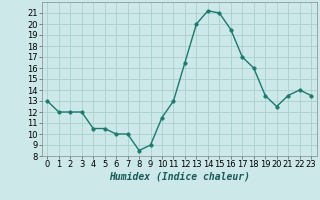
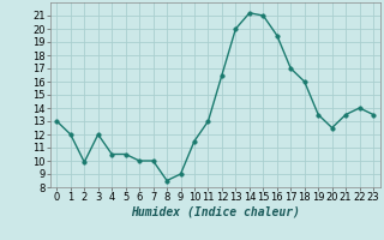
2: 12.0 -> 9.9
